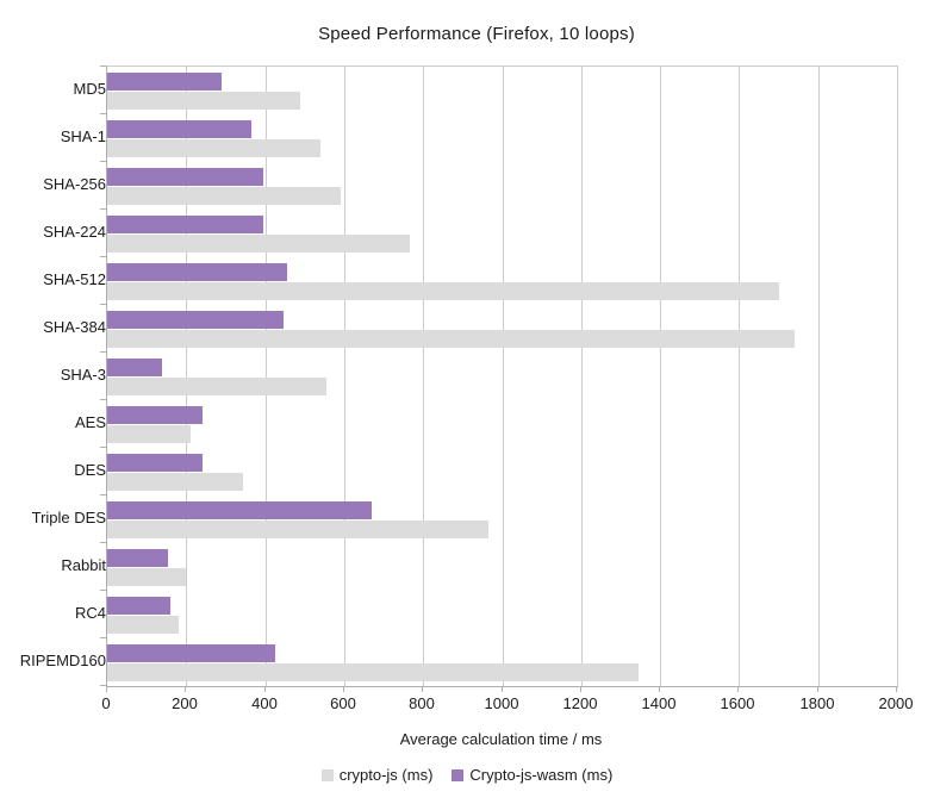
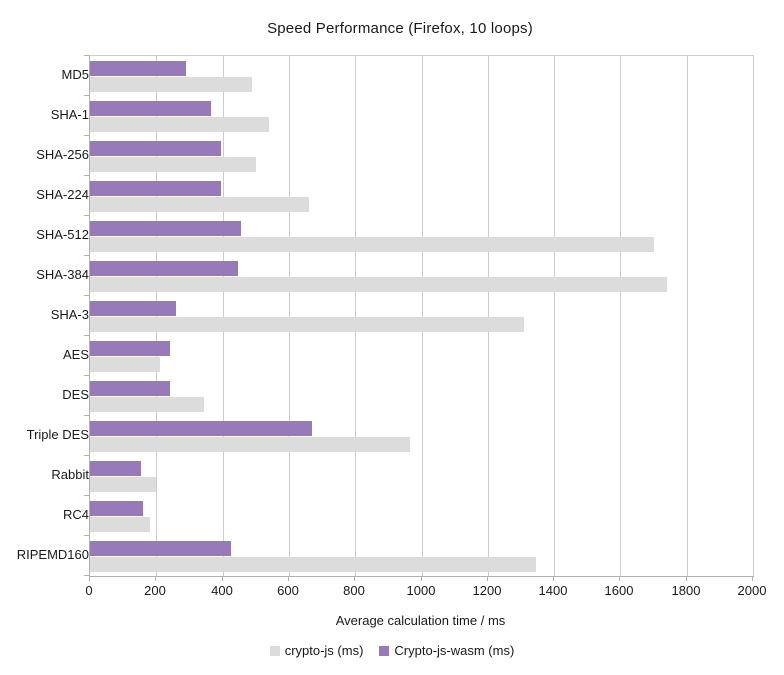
crypto-js (ms)/SHA-256: 590 -> 500
crypto-js (ms)/SHA-224: 760 -> 660
crypto-js (ms)/SHA-3: 560 -> 1310
Crypto-js-wasm (ms)/SHA-3: 140 -> 260
